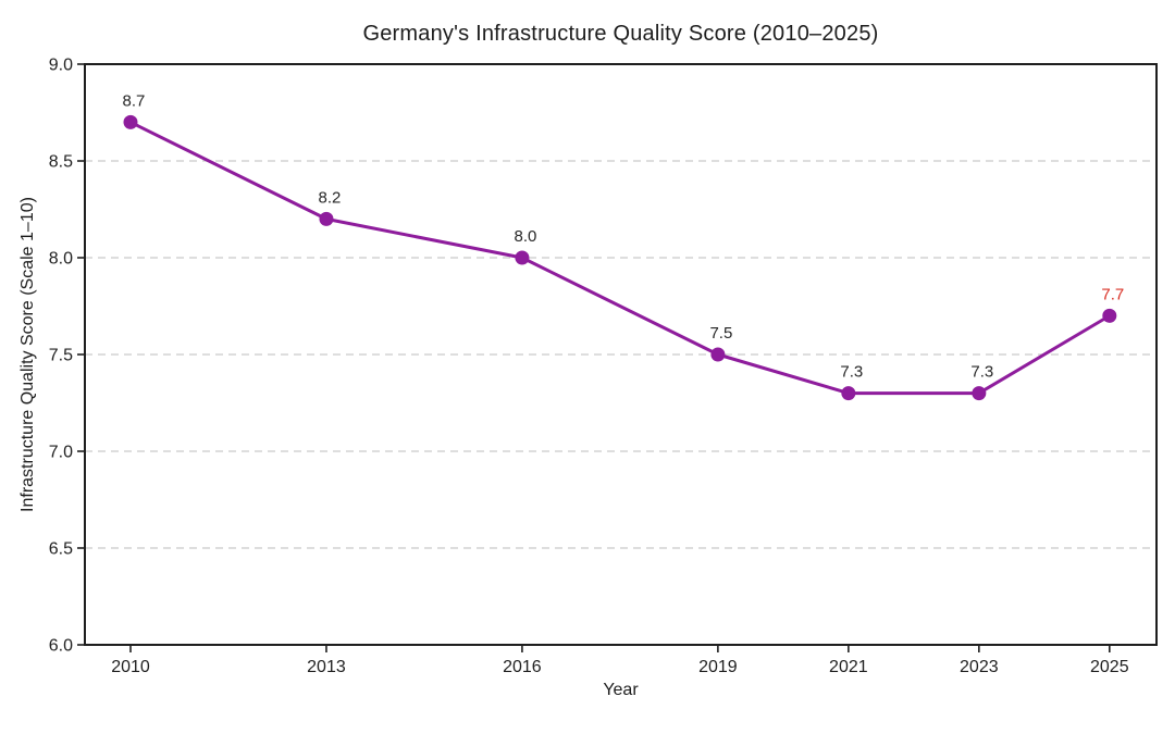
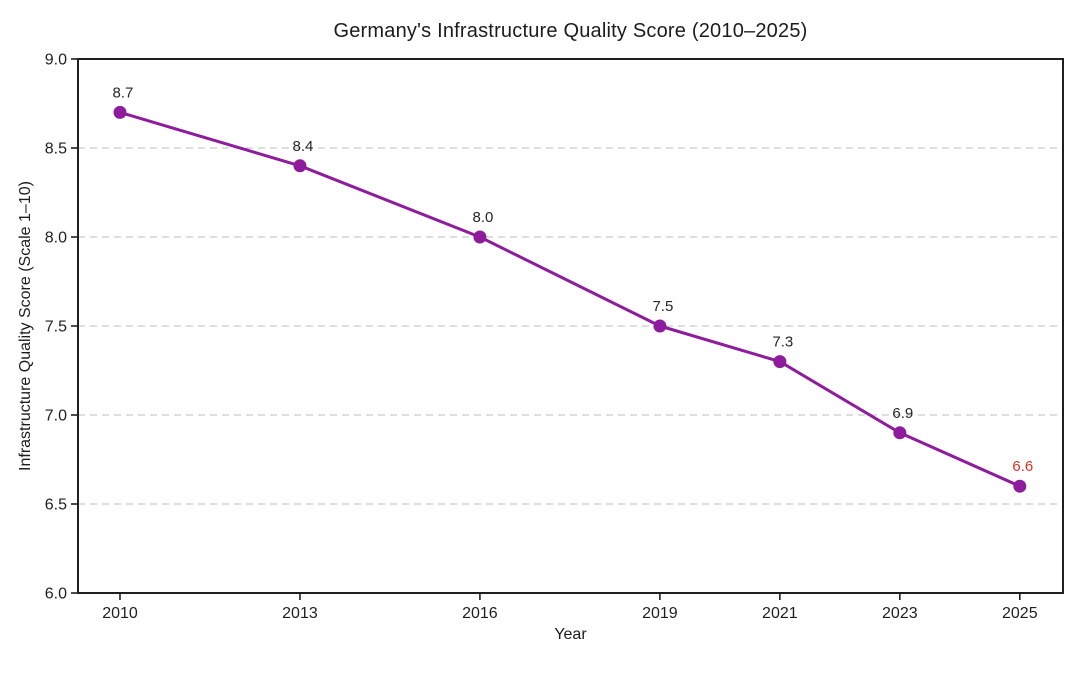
2013: 8.2 -> 8.4
2023: 7.3 -> 6.9
2025: 7.7 -> 6.6
